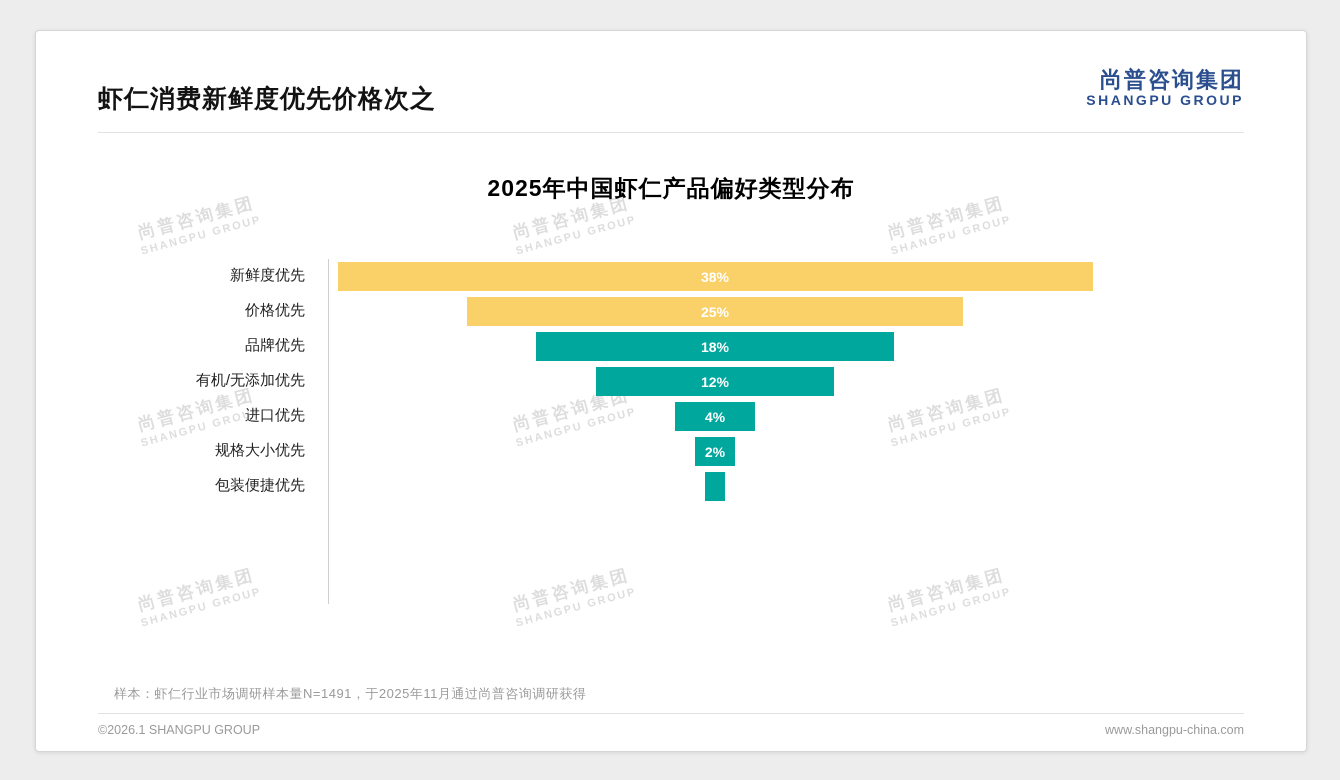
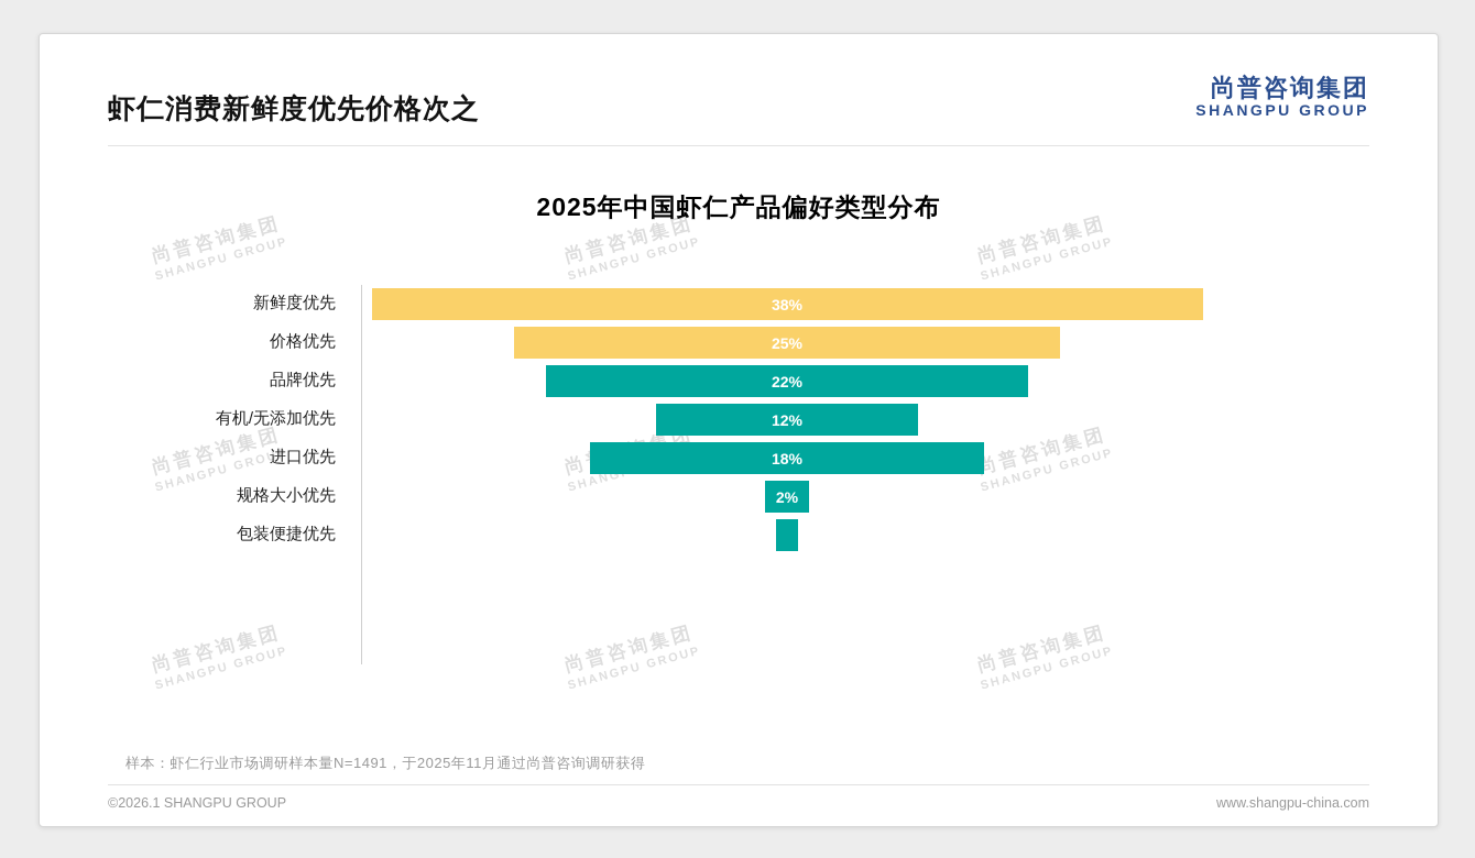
品牌优先: 18% -> 22%
进口优先: 4% -> 18%
